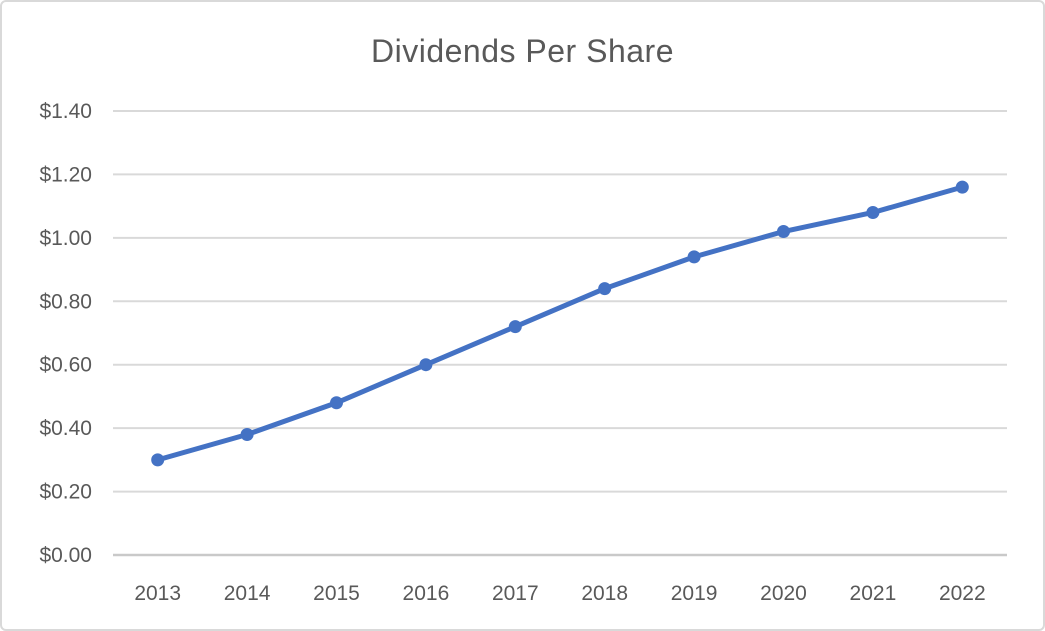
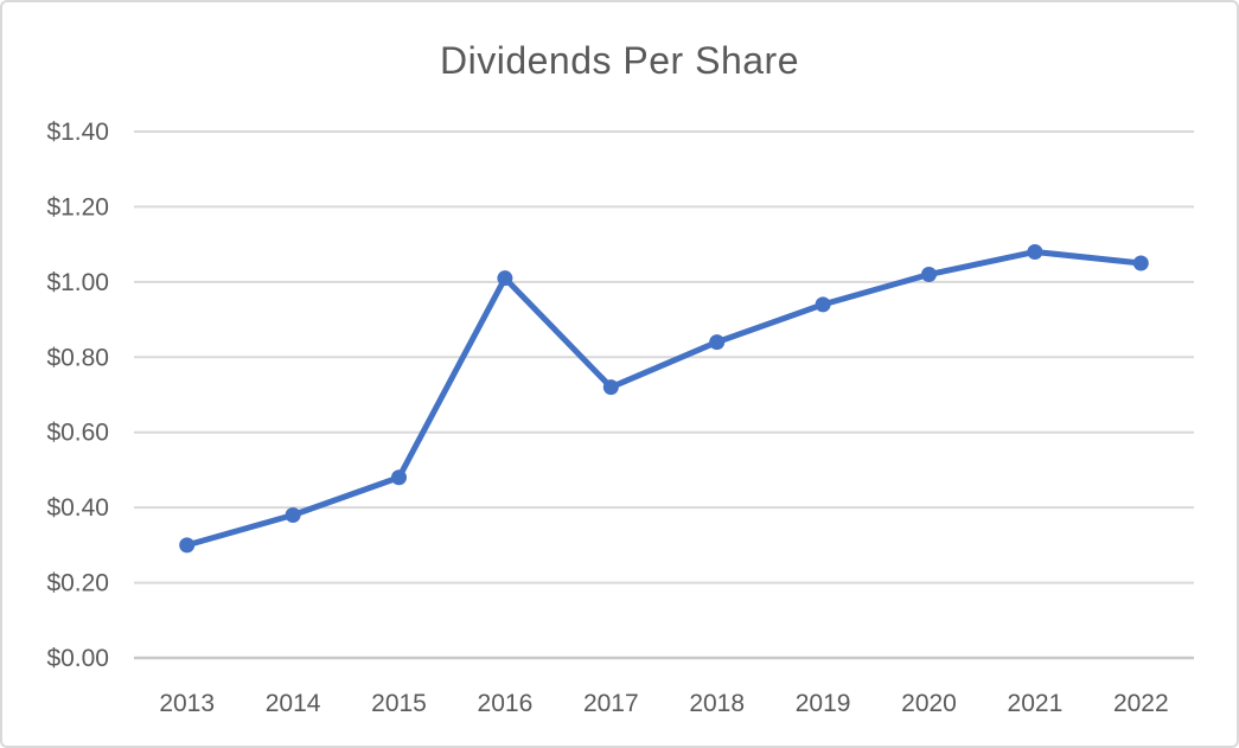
2016: $0.60 -> $1.01
2022: $1.16 -> $1.05
